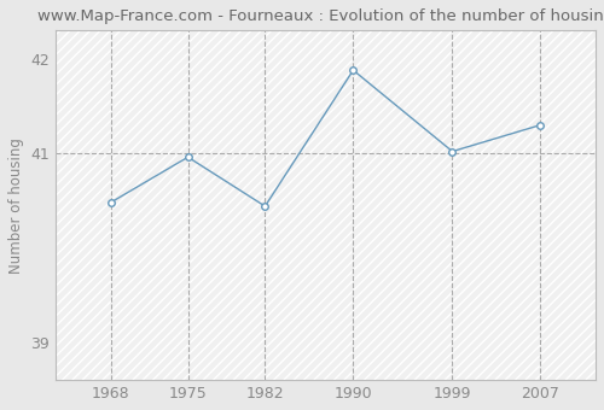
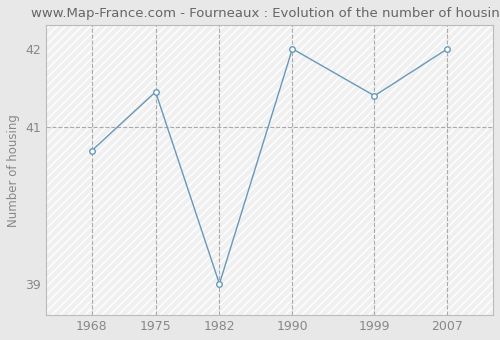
1968: 40.48 -> 40.70
1975: 40.96 -> 41.45
1982: 40.44 -> 39.00
1990: 41.88 -> 42.00
1999: 41.02 -> 41.40
2007: 41.30 -> 42.00
